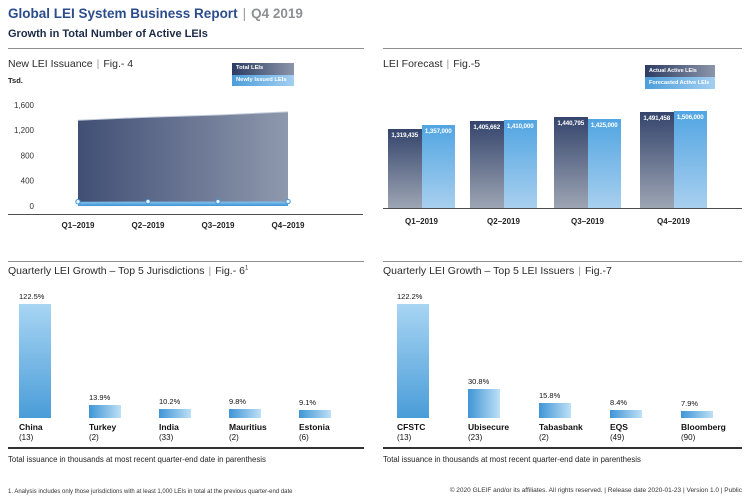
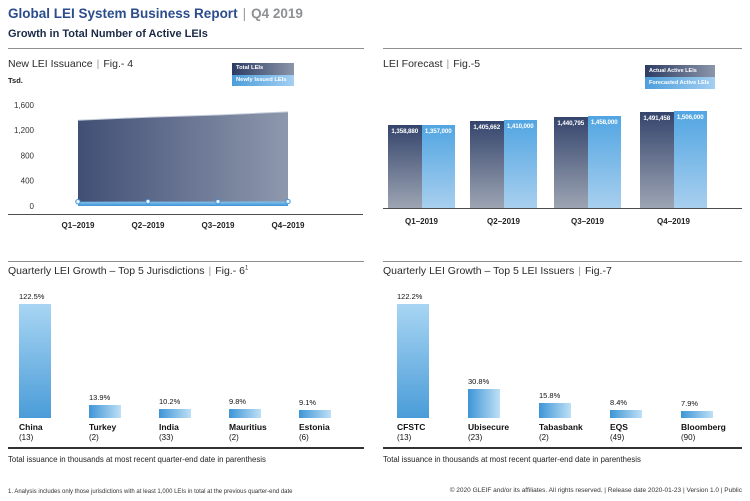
LEI Forecast/Actual Active LEIs/Q1–2019: 1,319,435 -> 1,358,880
LEI Forecast/Forecasted Active LEIs/Q3–2019: 1,425,000 -> 1,458,000
